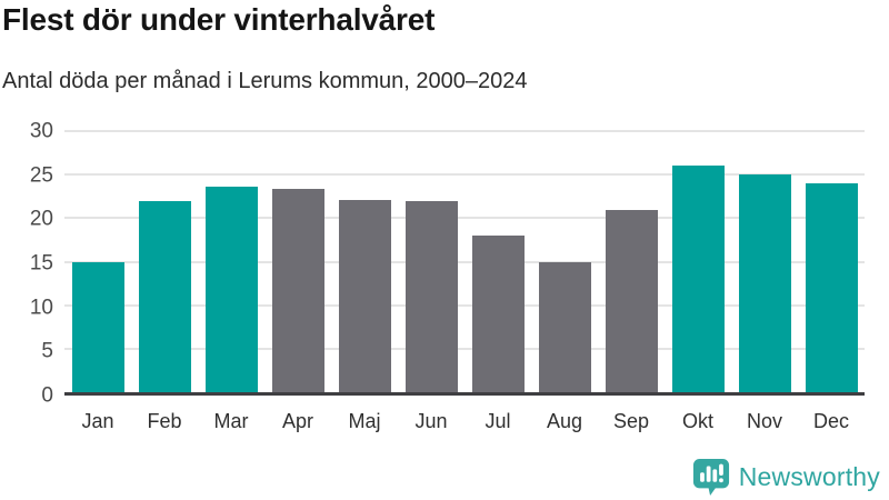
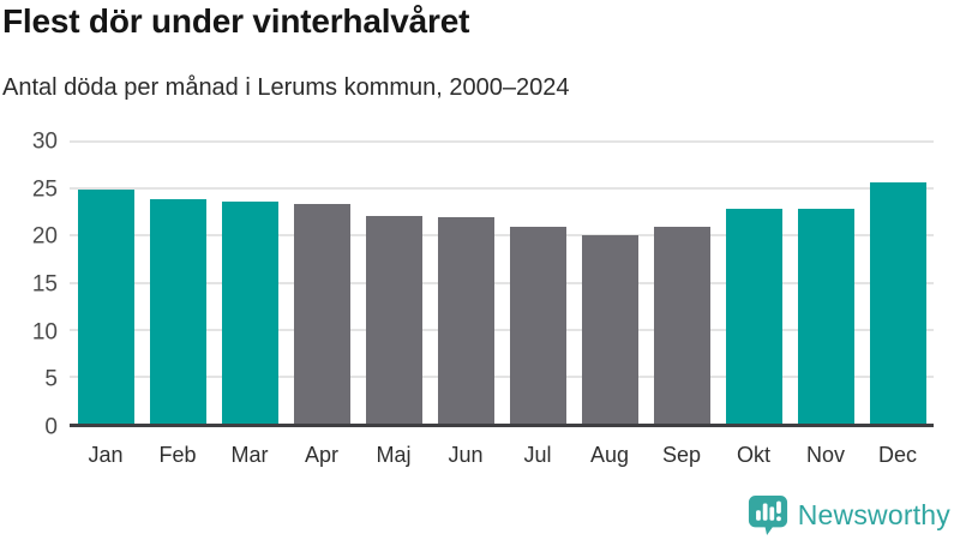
Jan: 15 -> 25
Feb: 22 -> 24
Jul: 18 -> 21
Aug: 15 -> 20
Okt: 26 -> 23
Nov: 25 -> 23
Dec: 24 -> 26
